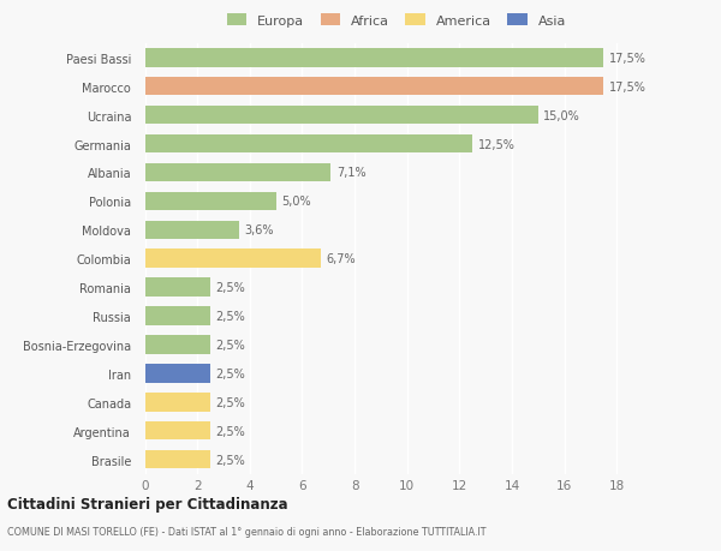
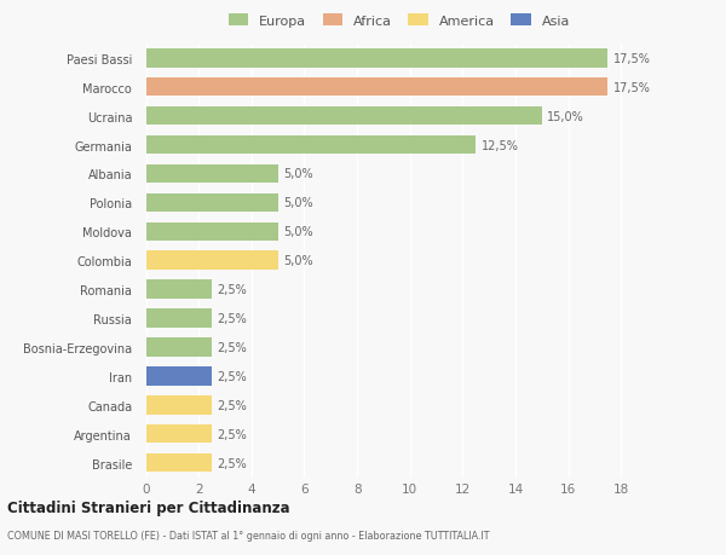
Albania: 7,1% -> 5,0%
Moldova: 3,6% -> 5,0%
Colombia: 6,7% -> 5,0%
